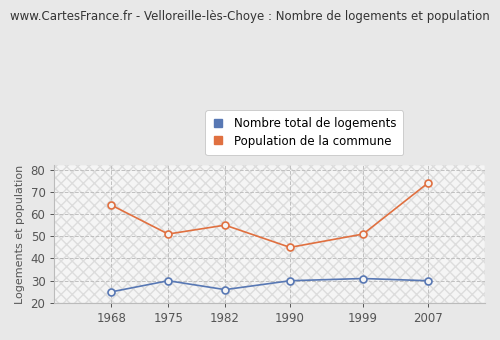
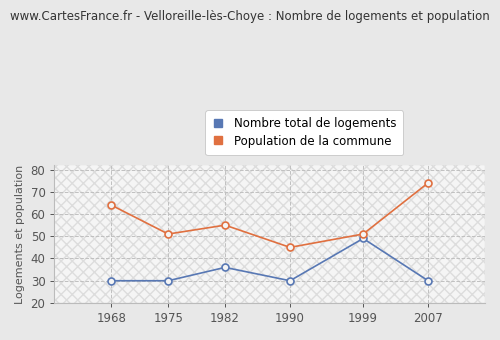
Nombre total de logements/1968: 25 -> 30
Nombre total de logements/1982: 26 -> 36
Nombre total de logements/1999: 31 -> 49
